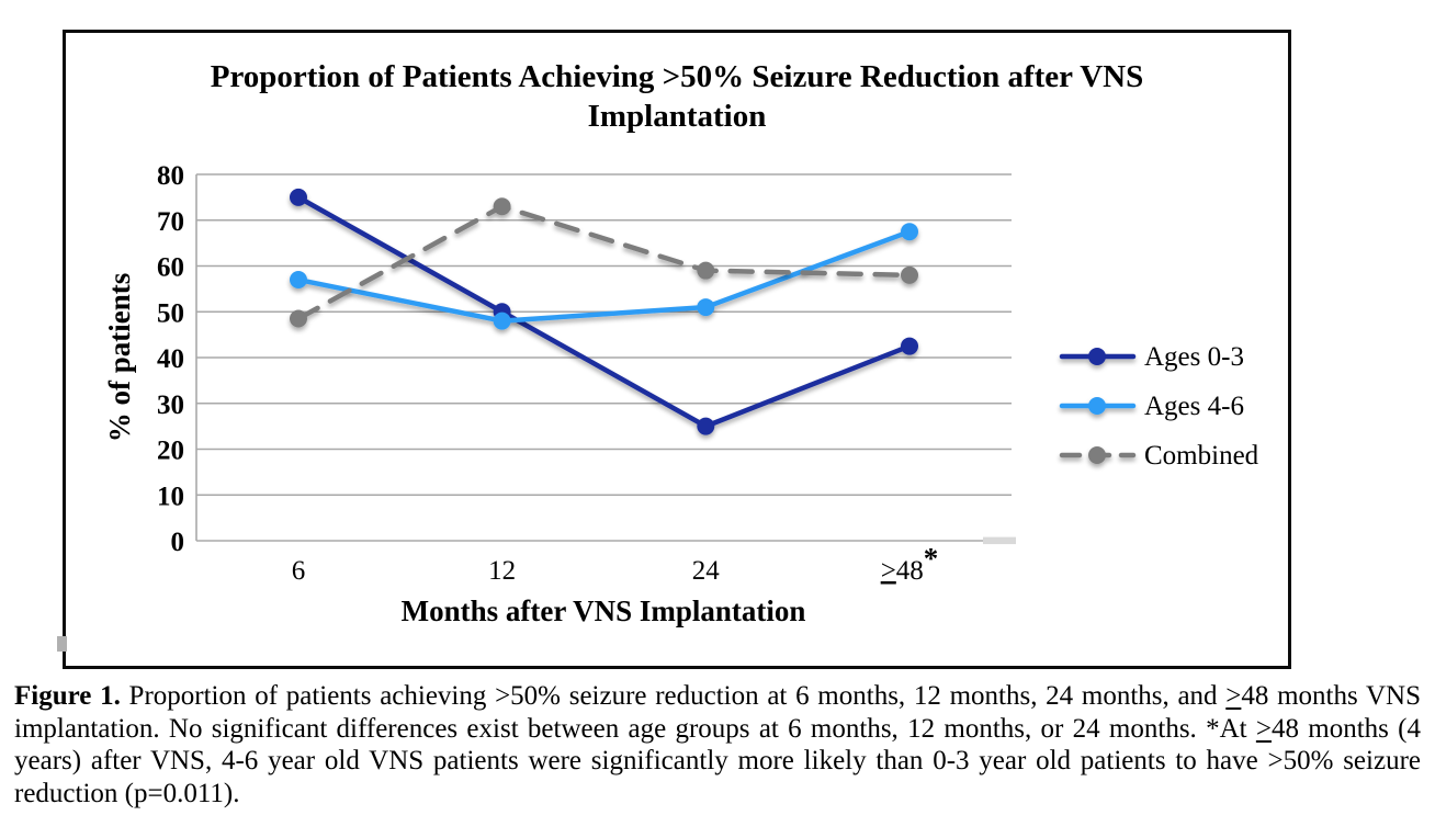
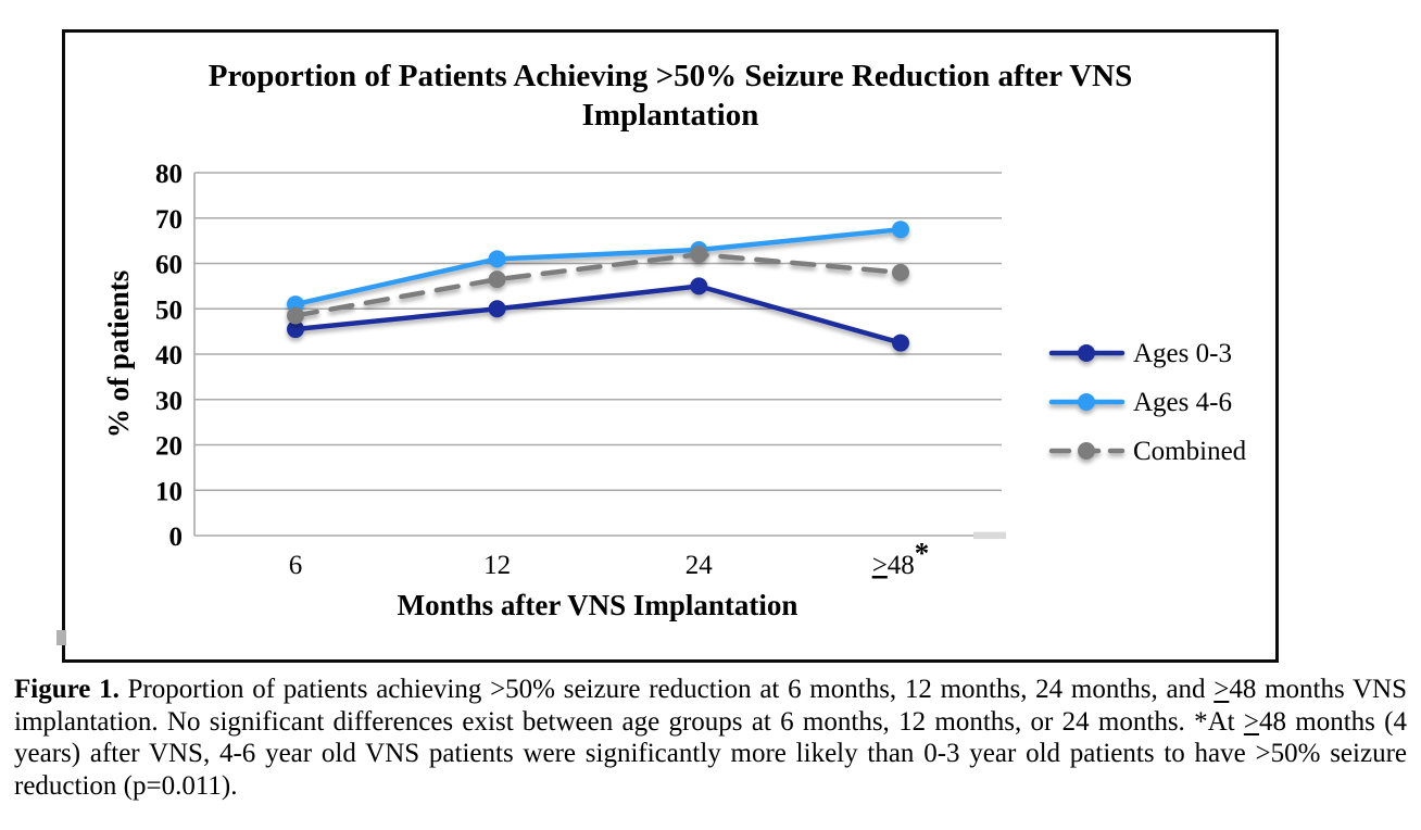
Ages 0-3/6: 75 -> 46
Ages 4-6/6: 57 -> 51
Ages 4-6/12: 48 -> 61
Combined/12: 73 -> 56
Ages 0-3/24: 25 -> 55
Ages 4-6/24: 51 -> 63
Combined/24: 59 -> 62
